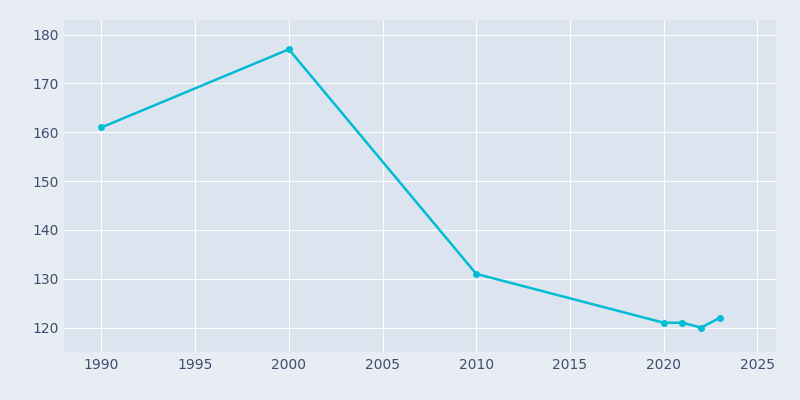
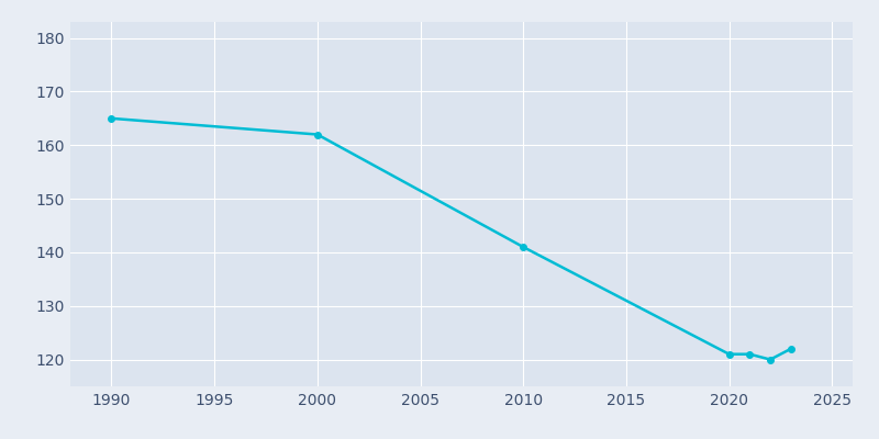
1990: 161 -> 165
2000: 177 -> 162
2010: 131 -> 141
